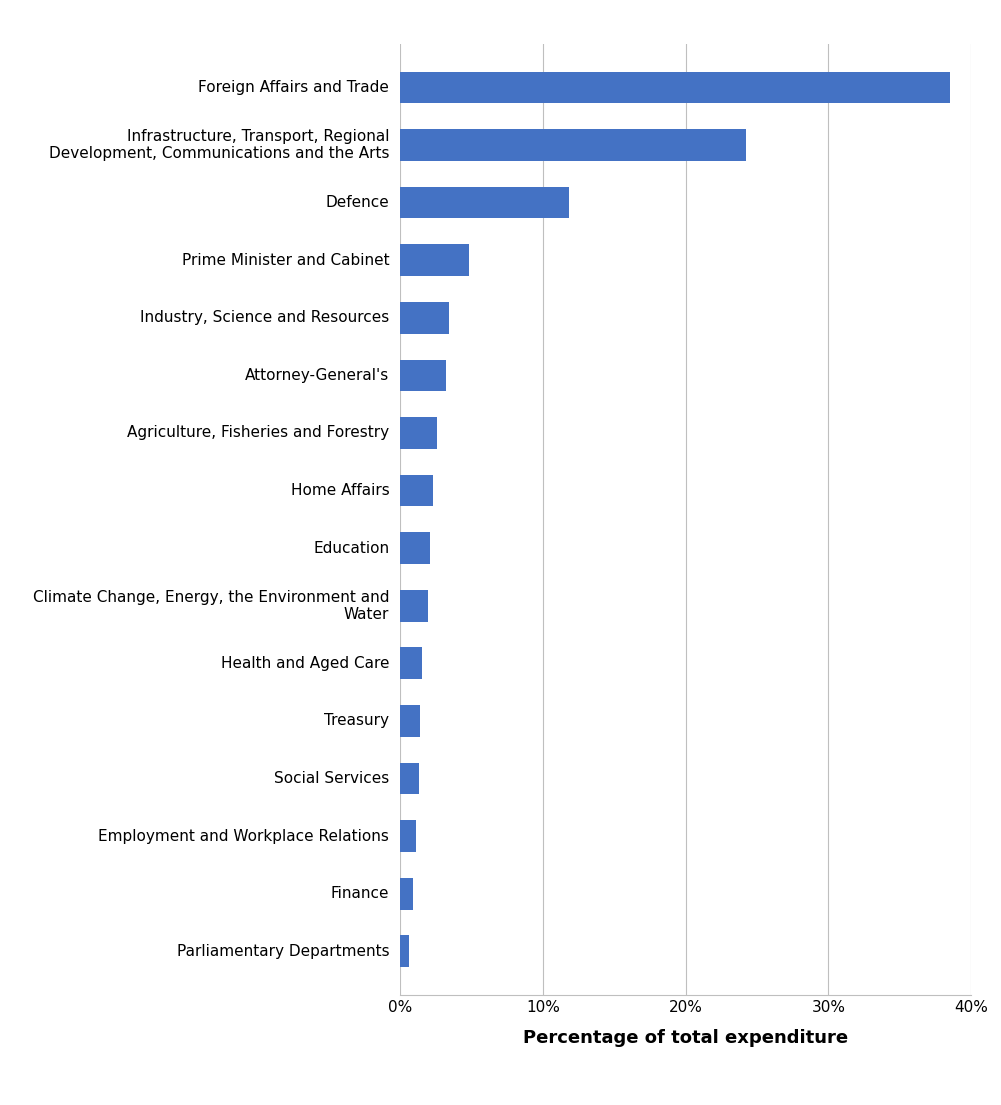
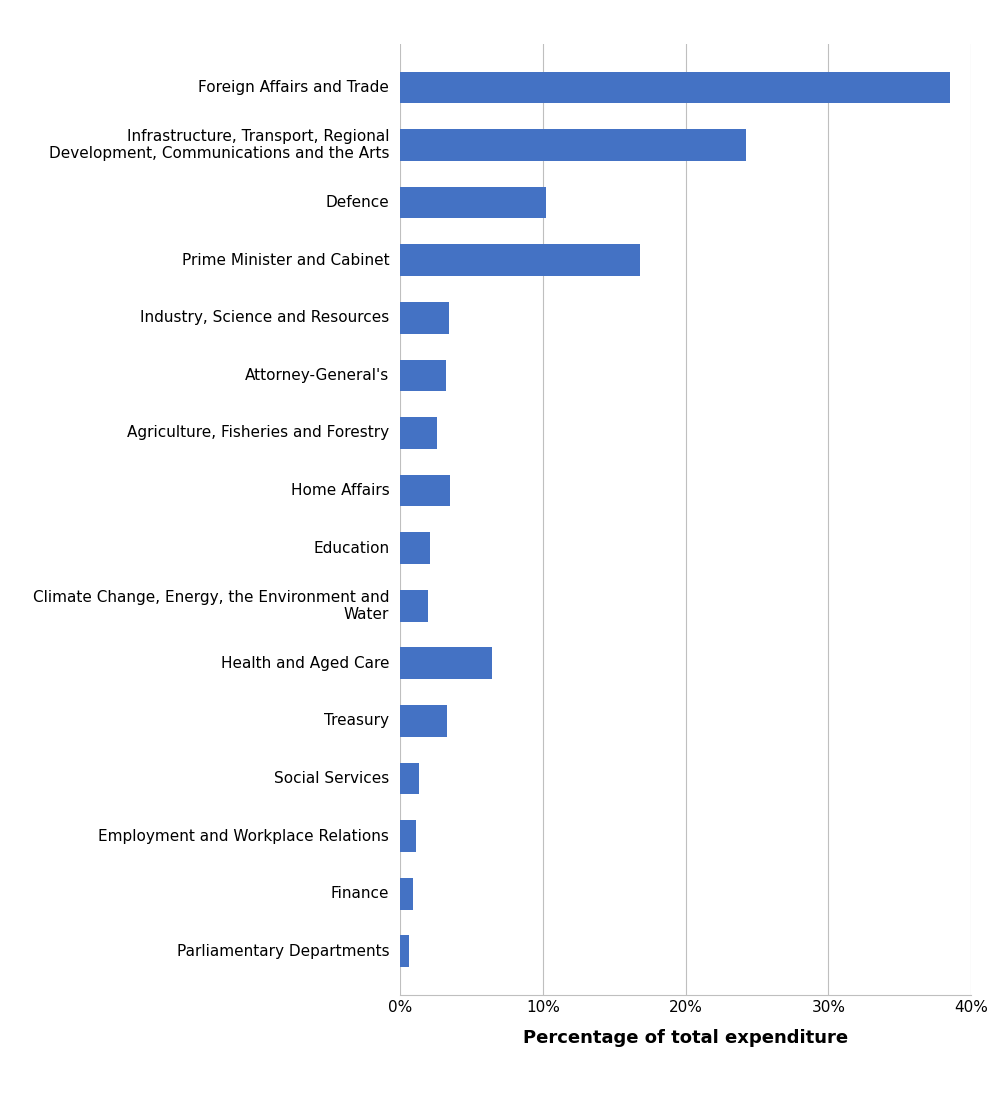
Defence: 11.8% -> 10.2%
Prime Minister and Cabinet: 4.8% -> 16.8%
Home Affairs: 2.3% -> 3.5%
Health and Aged Care: 1.5% -> 6.4%
Treasury: 1.4% -> 3.3%
